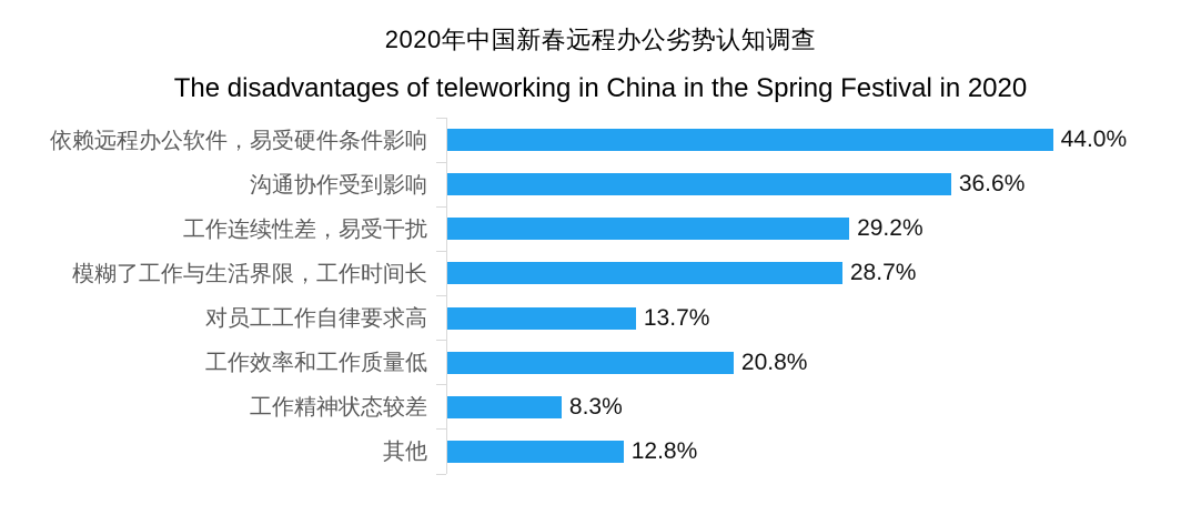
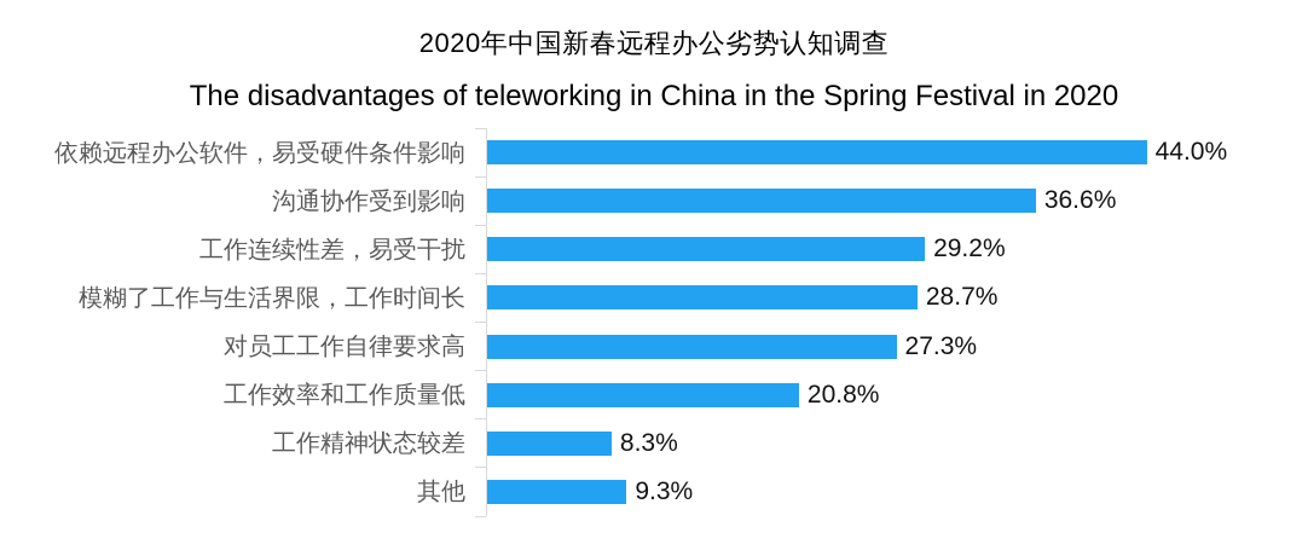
对员工工作自律要求高: 13.7% -> 27.3%
其他: 12.8% -> 9.3%
